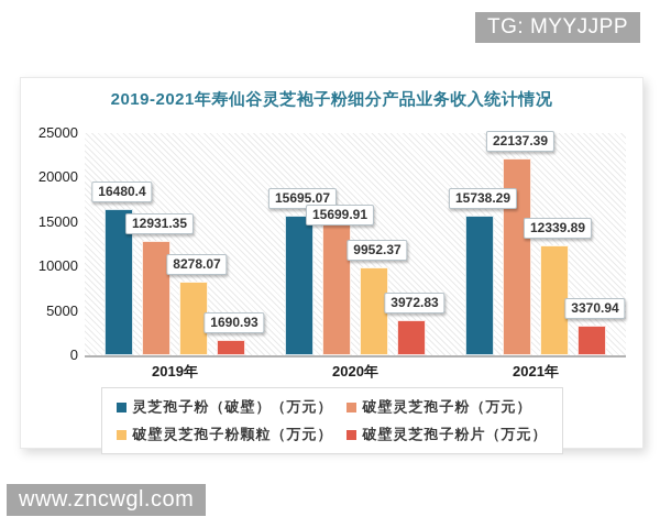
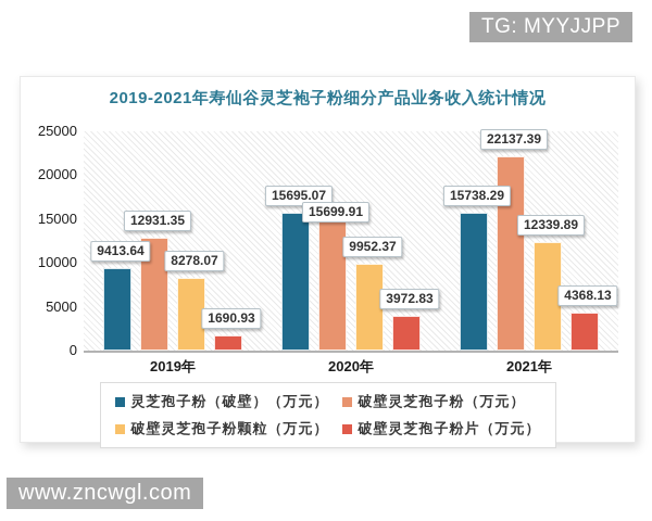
灵芝孢子粉（破壁）（万元）/2019年: 16480.4 -> 9413.64
破壁灵芝孢子粉片（万元）/2021年: 3370.94 -> 4368.13
